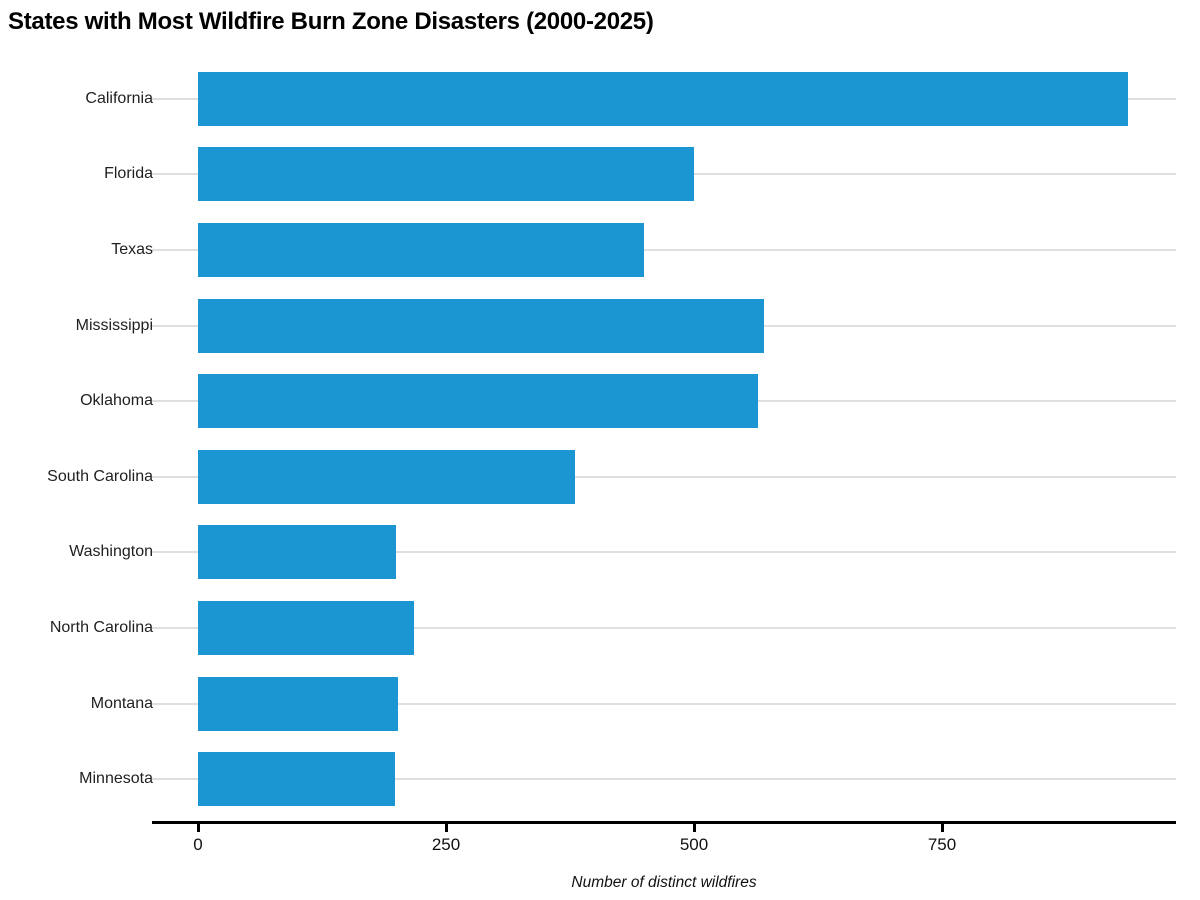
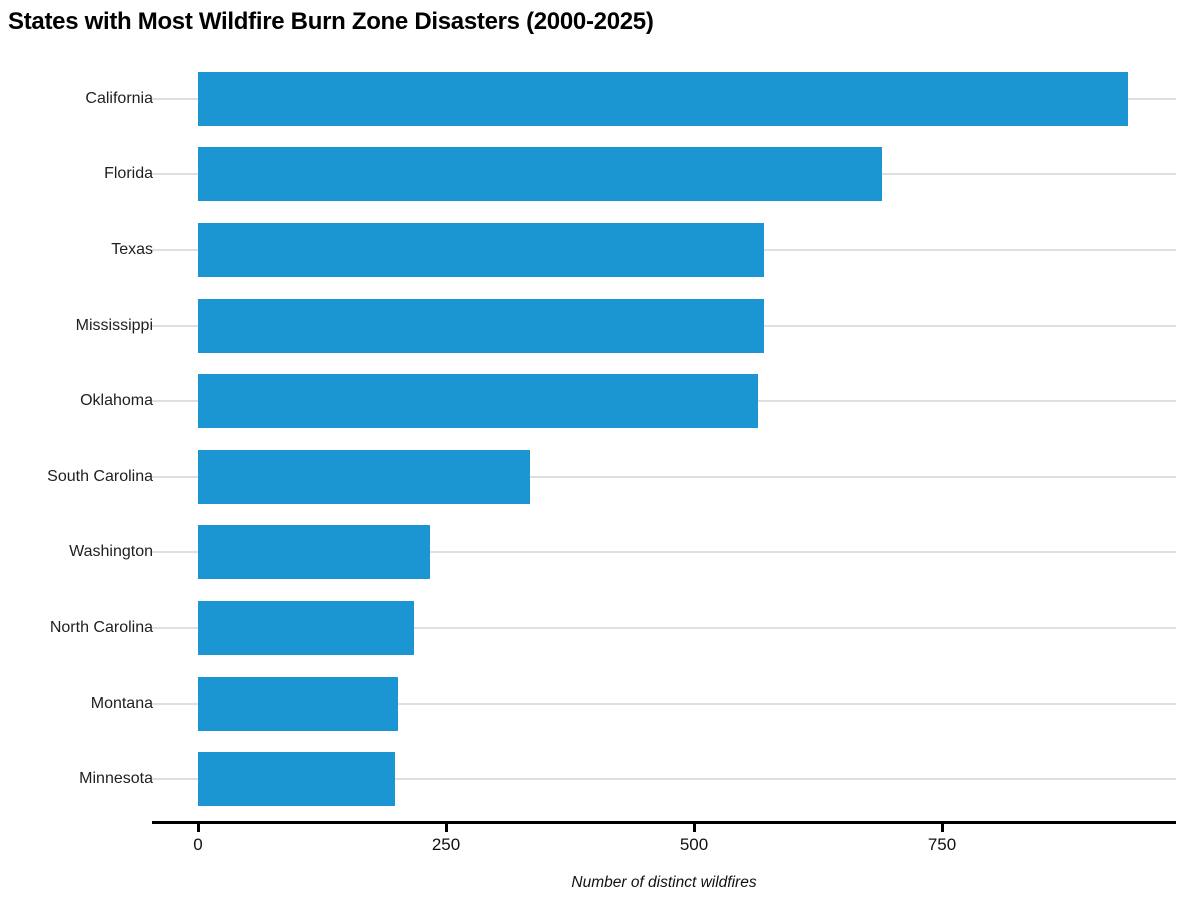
Florida: 500 -> 690
Texas: 450 -> 570
South Carolina: 380 -> 340
Washington: 200 -> 230
